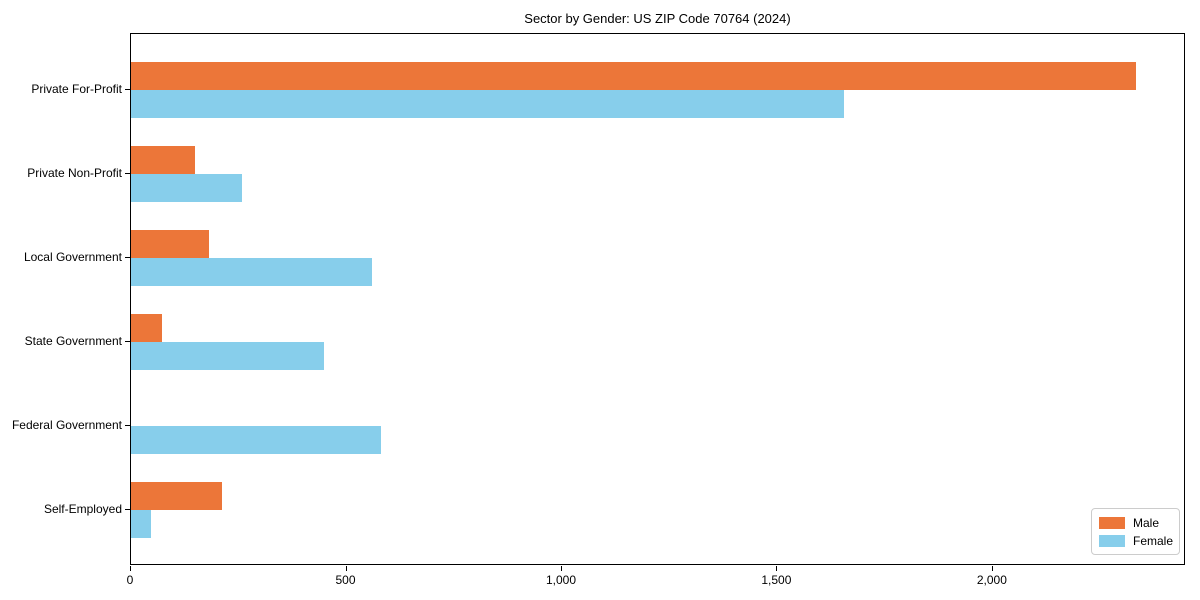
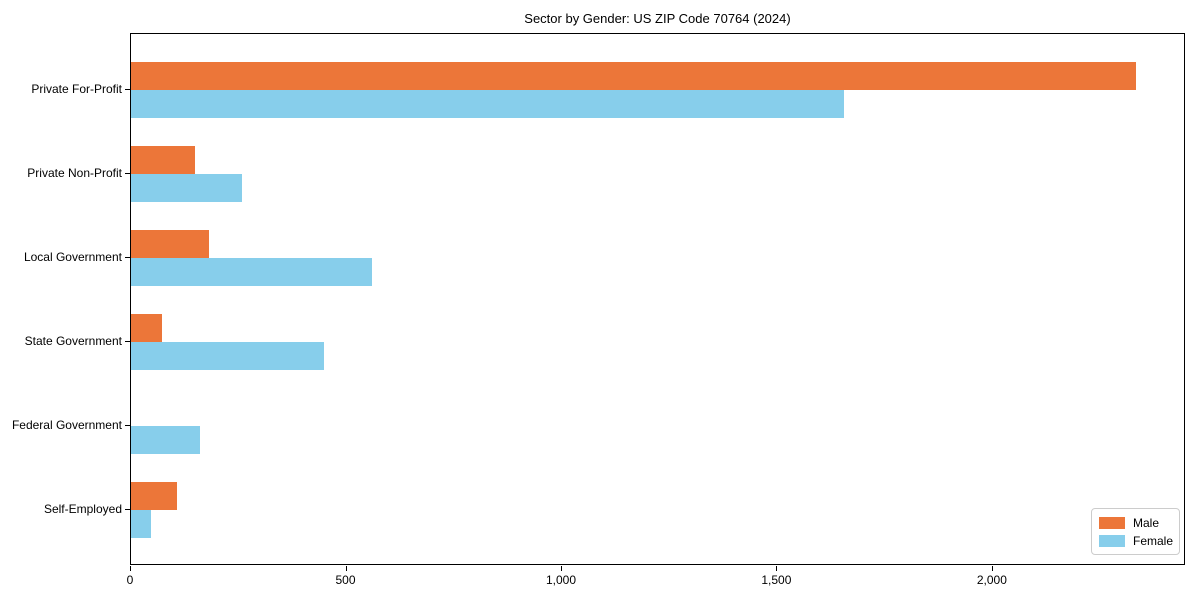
Female/Federal Government: 580 -> 160
Male/Self-Employed: 210 -> 110
